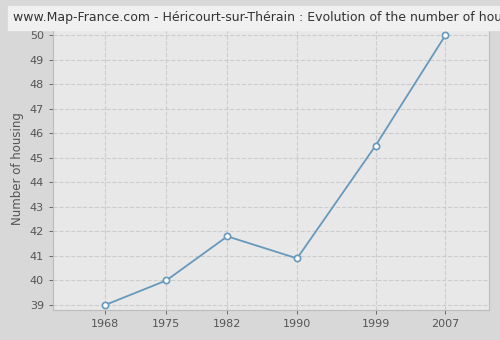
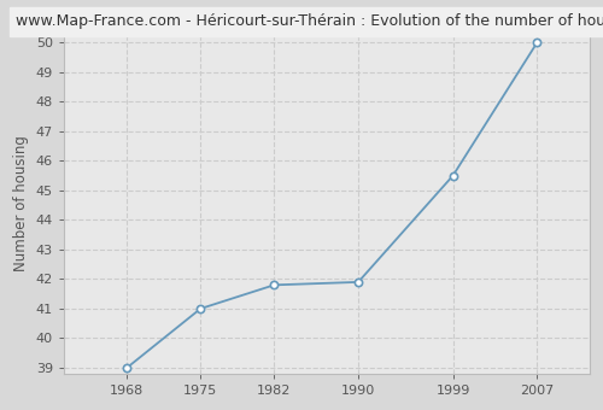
1975: 40.0 -> 41.0
1990: 40.9 -> 41.9
